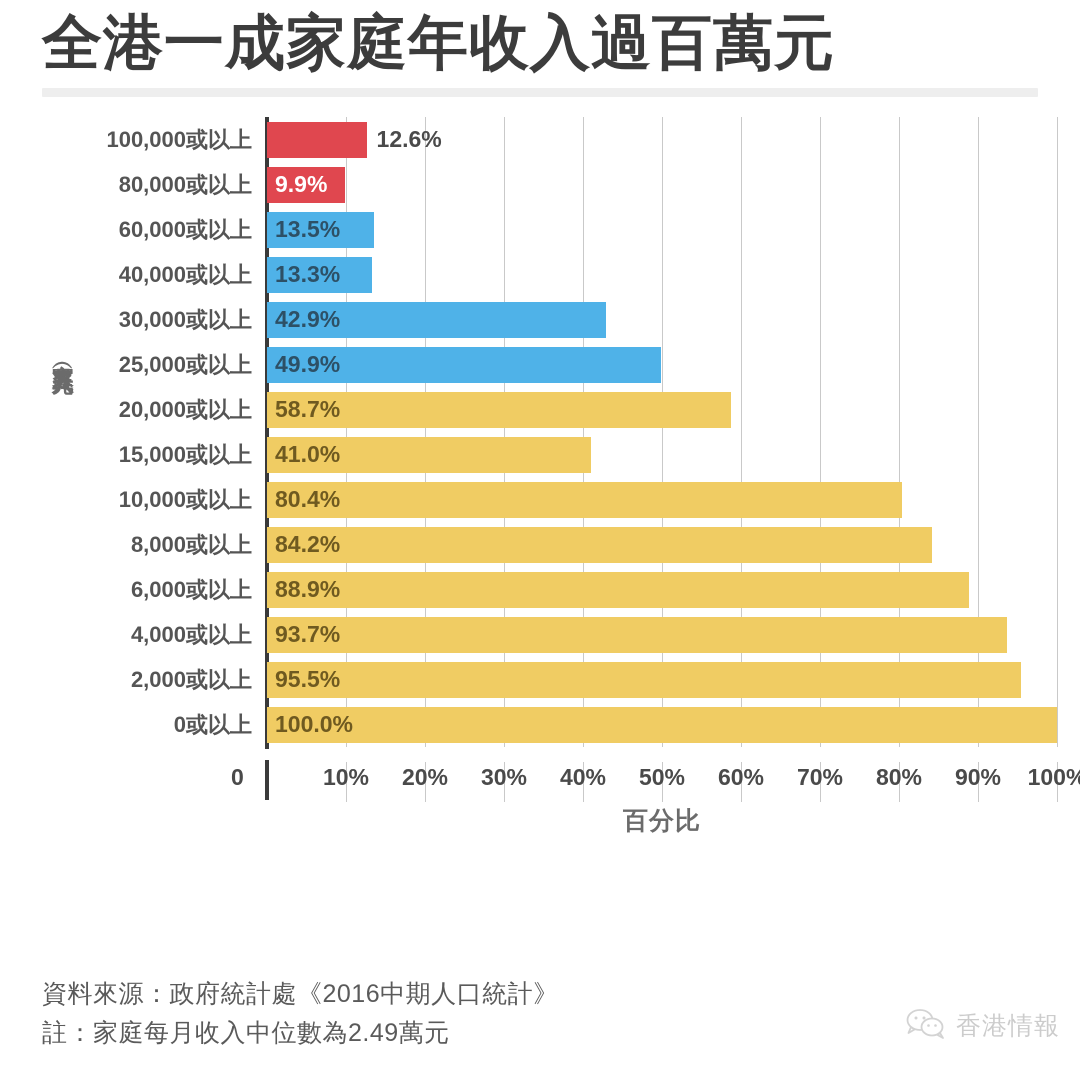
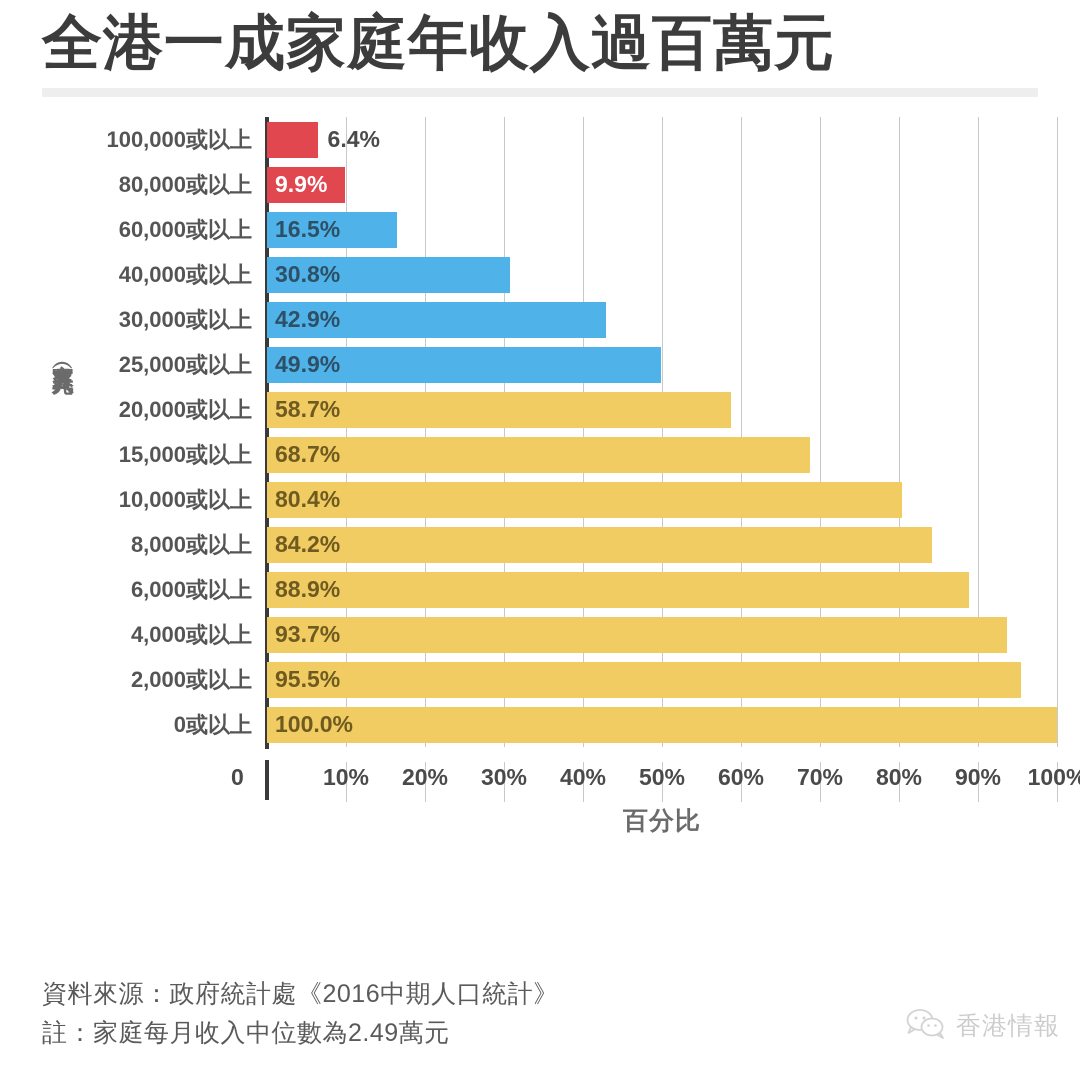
100,000或以上: 12.6% -> 6.4%
60,000或以上: 13.5% -> 16.5%
40,000或以上: 13.3% -> 30.8%
15,000或以上: 41.0% -> 68.7%
